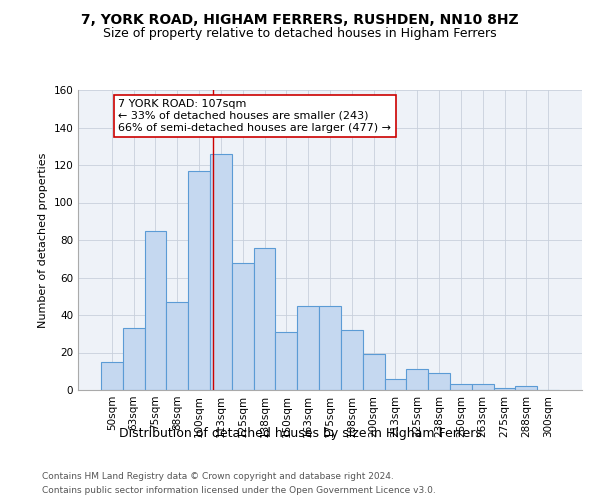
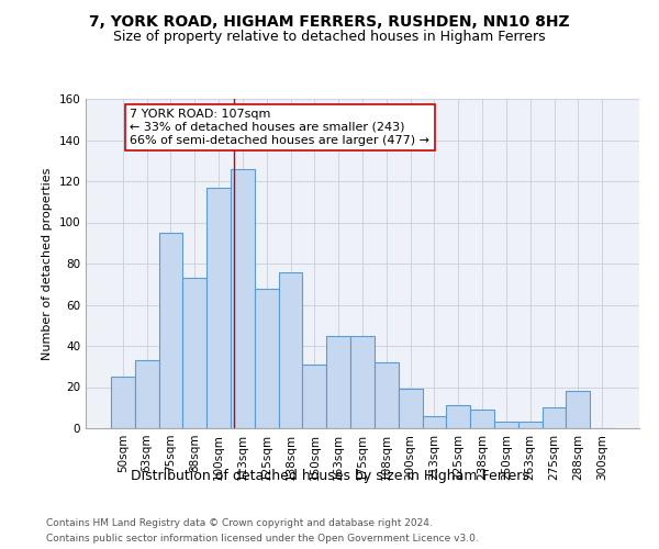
50sqm: 15 -> 25
75sqm: 85 -> 95
88sqm: 47 -> 73
275sqm: 1 -> 10
288sqm: 2 -> 18
